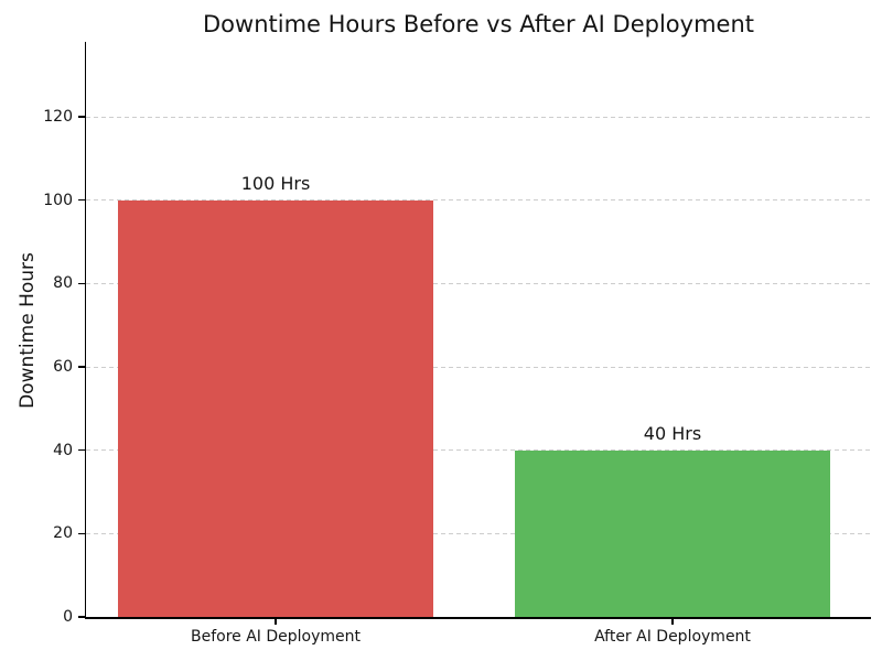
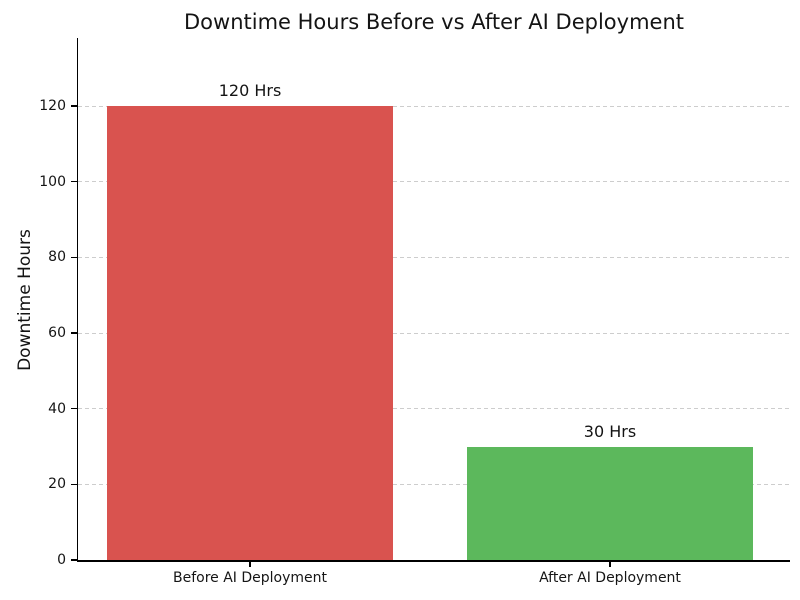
Before AI Deployment: 100 -> 120
After AI Deployment: 40 -> 30
